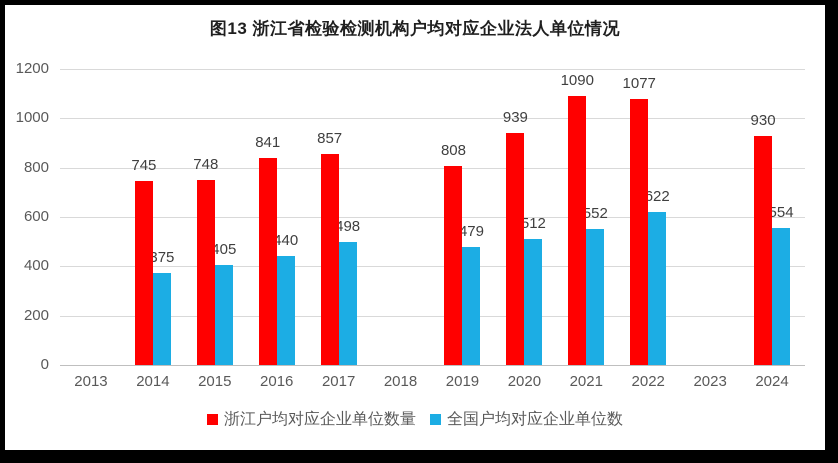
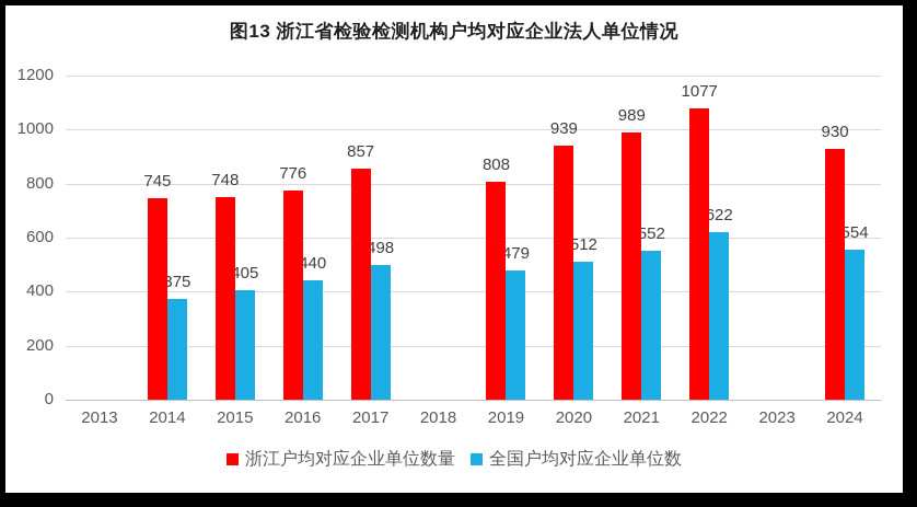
浙江户均对应企业单位数量/2016: 841 -> 776
浙江户均对应企业单位数量/2021: 1090 -> 989
